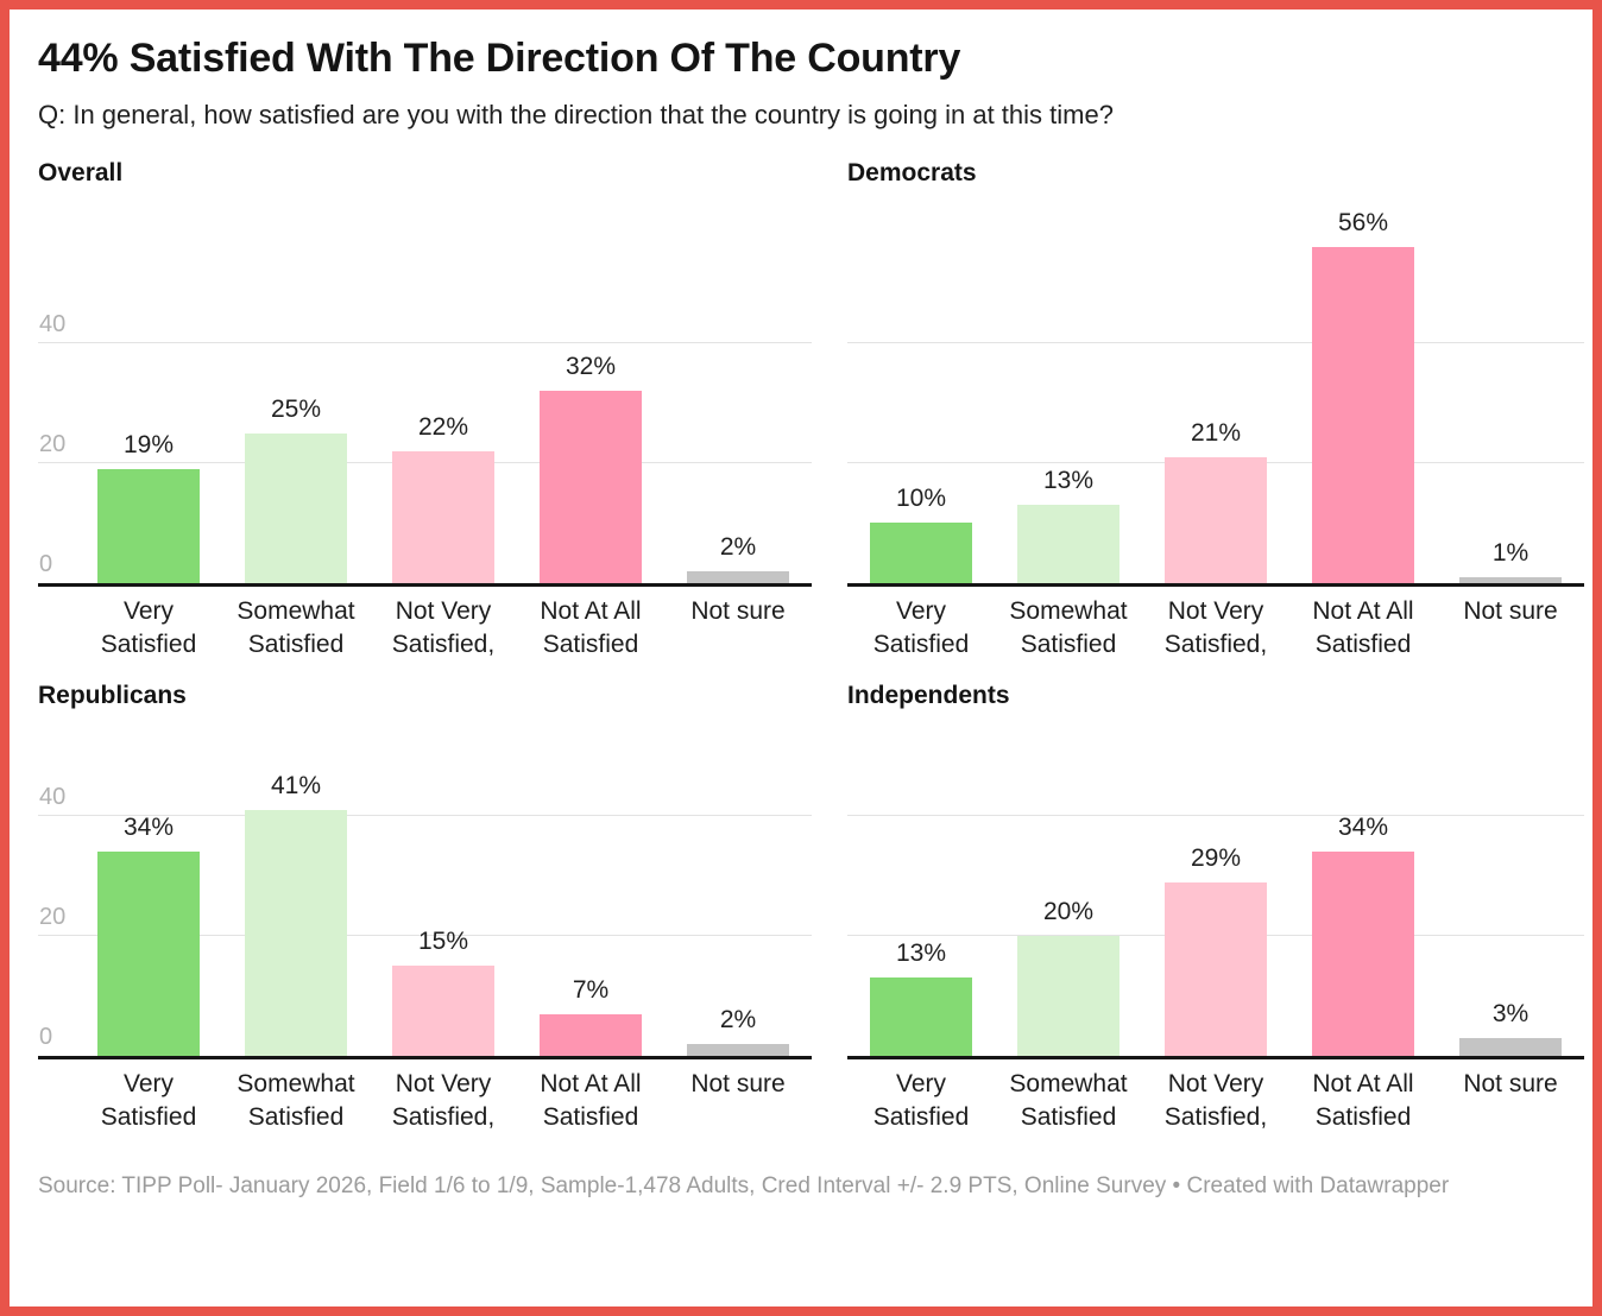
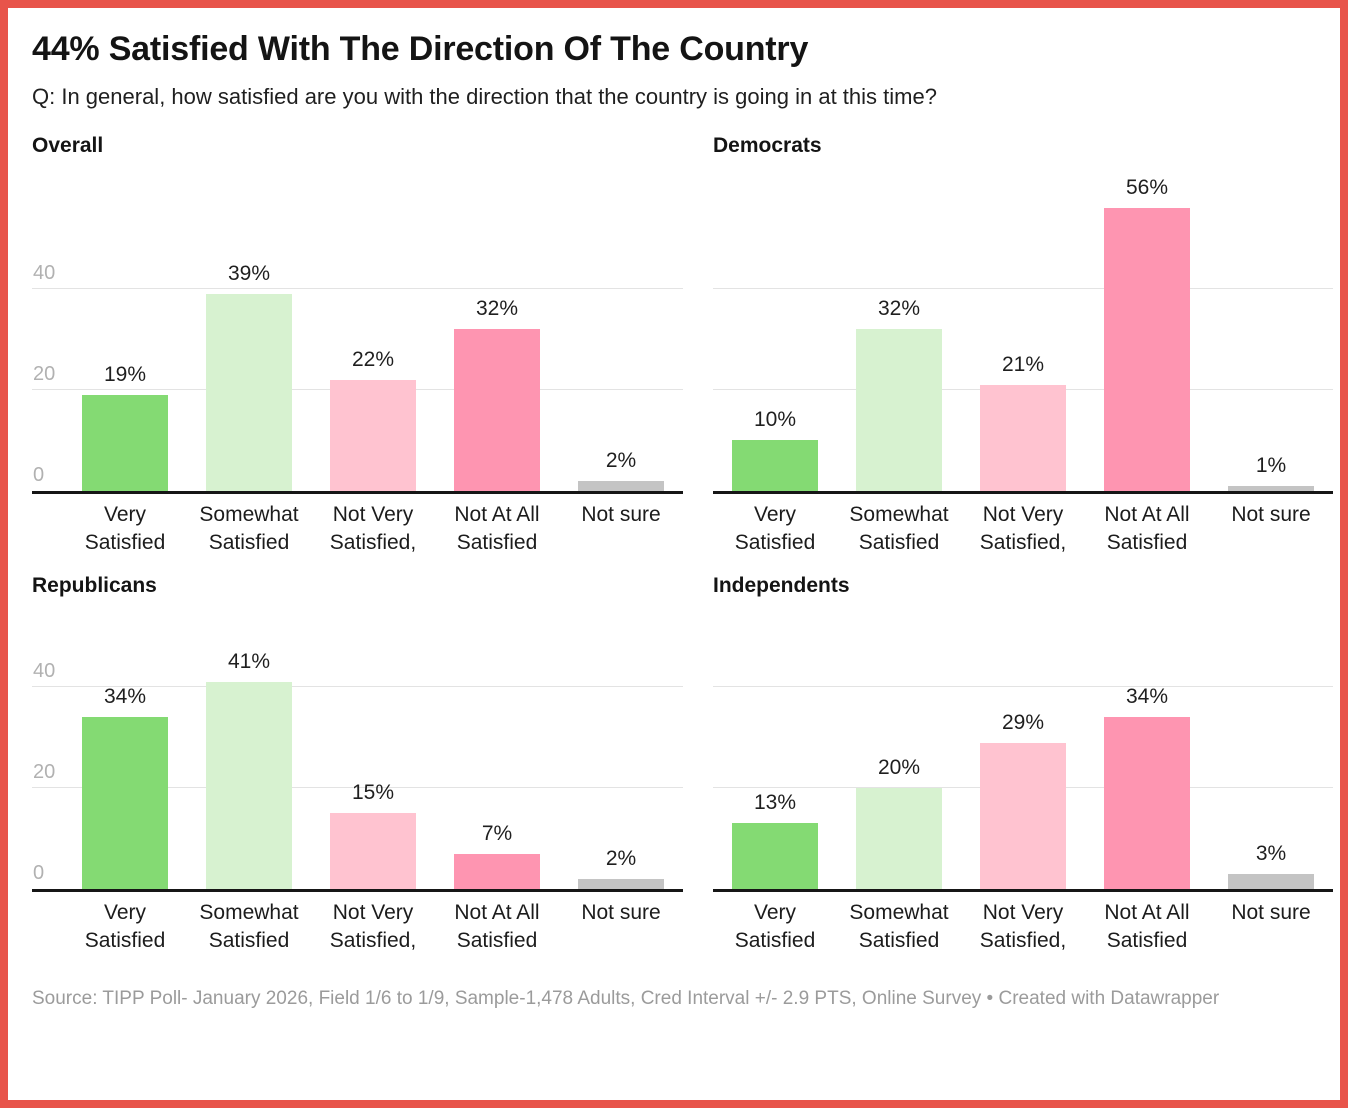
Overall/Somewhat Satisfied: 25% -> 39%
Democrats/Somewhat Satisfied: 13% -> 32%
